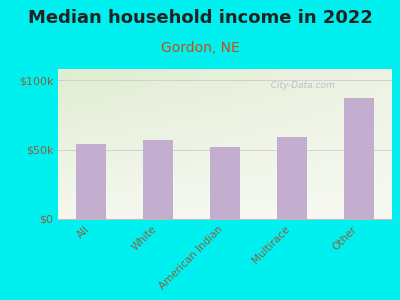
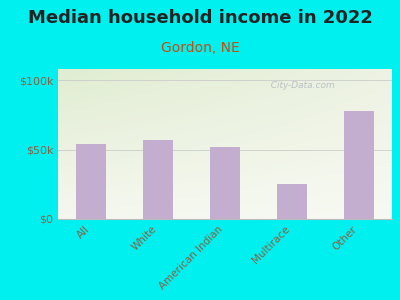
Multirace: $59k -> $25k
Other: $87k -> $78k
